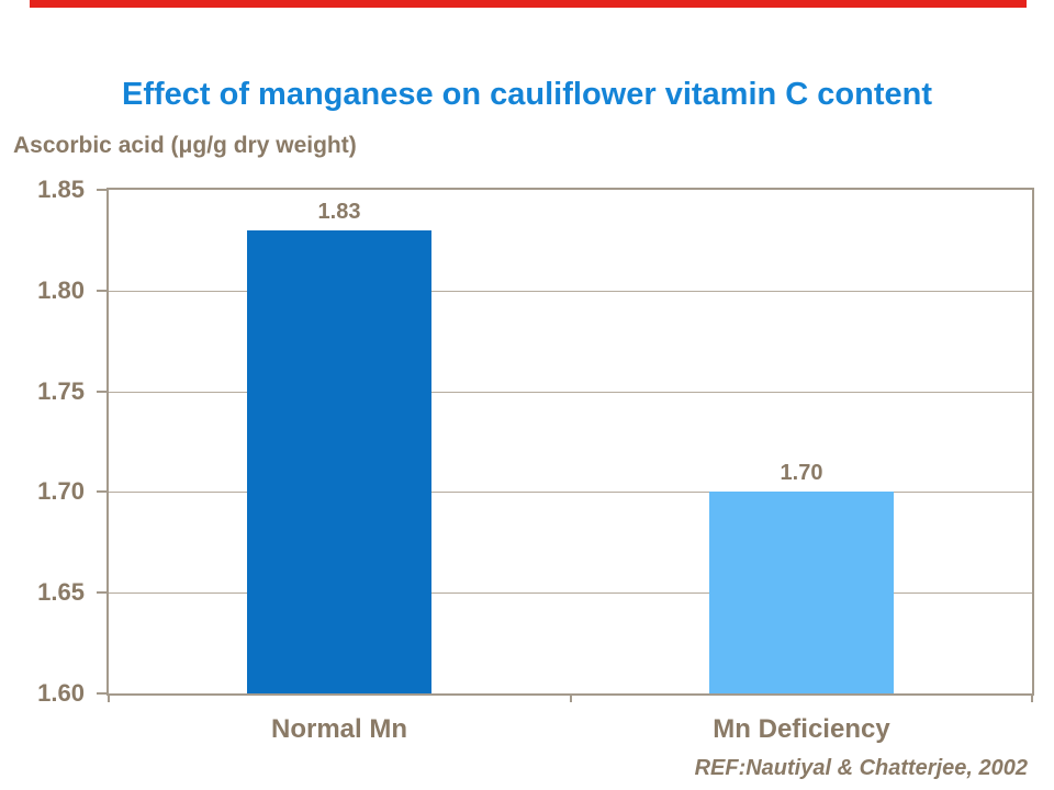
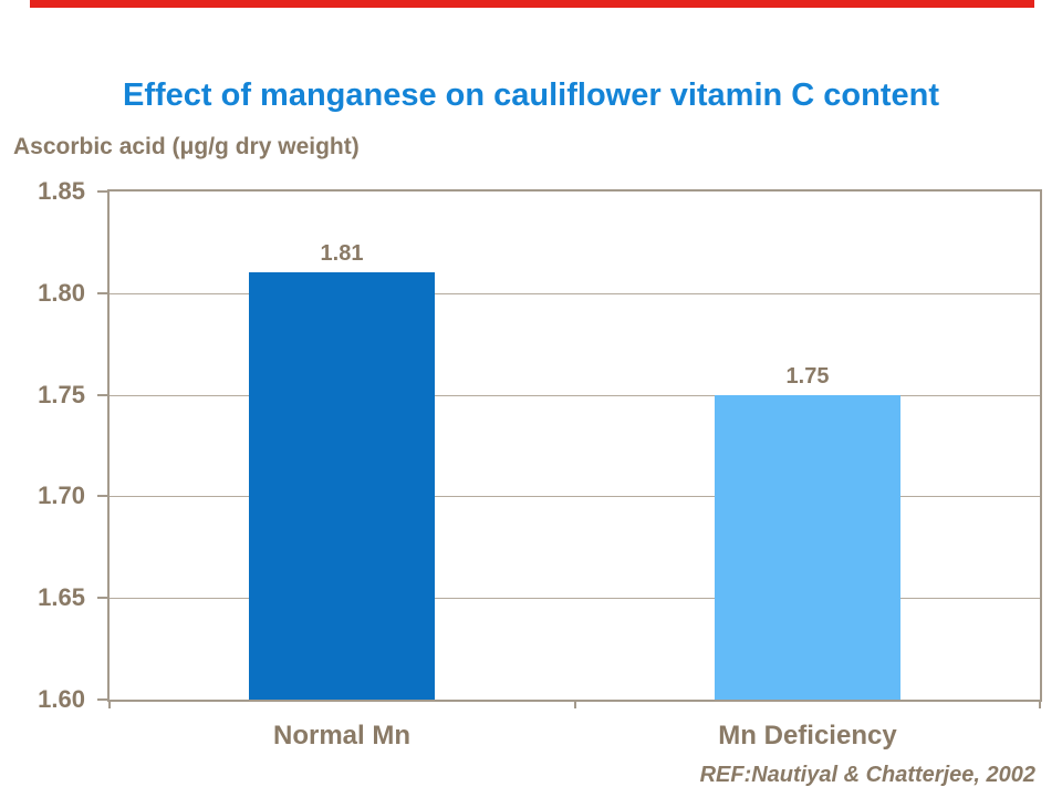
Normal Mn: 1.83 -> 1.81
Mn Deficiency: 1.70 -> 1.75
